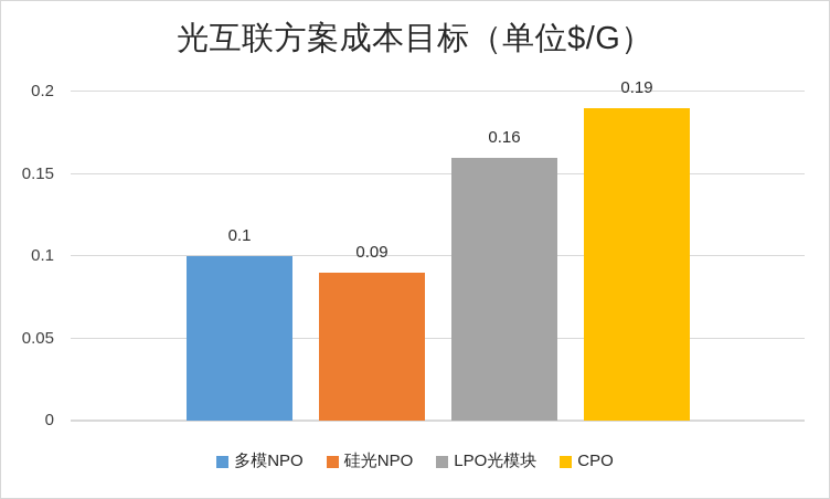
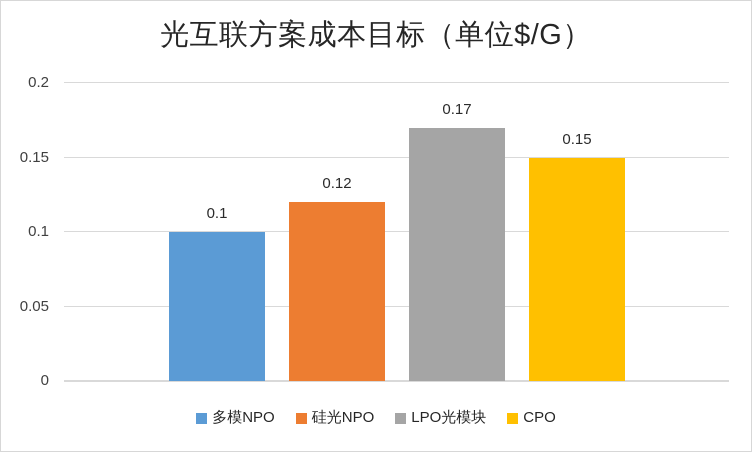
硅光NPO: 0.09 -> 0.12
LPO光模块: 0.16 -> 0.17
CPO: 0.19 -> 0.15
